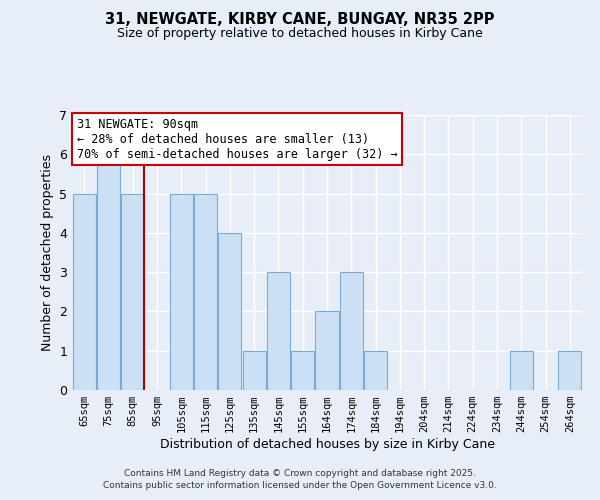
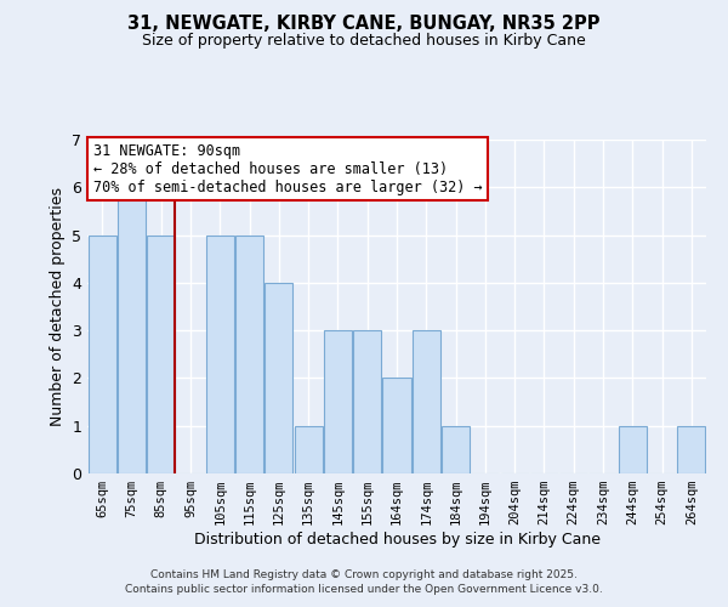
155sqm: 1 -> 3
